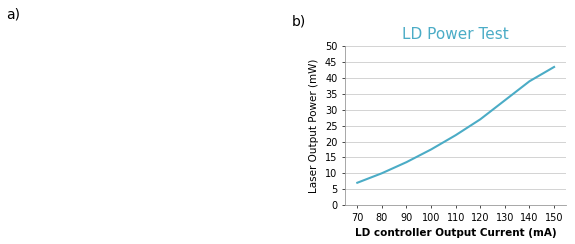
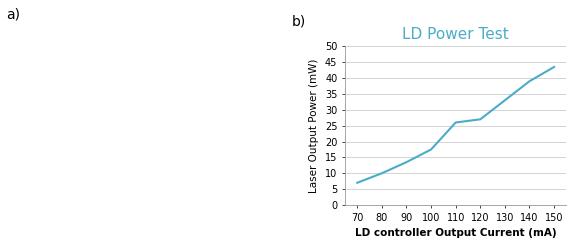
110: 22.0 -> 26.0
